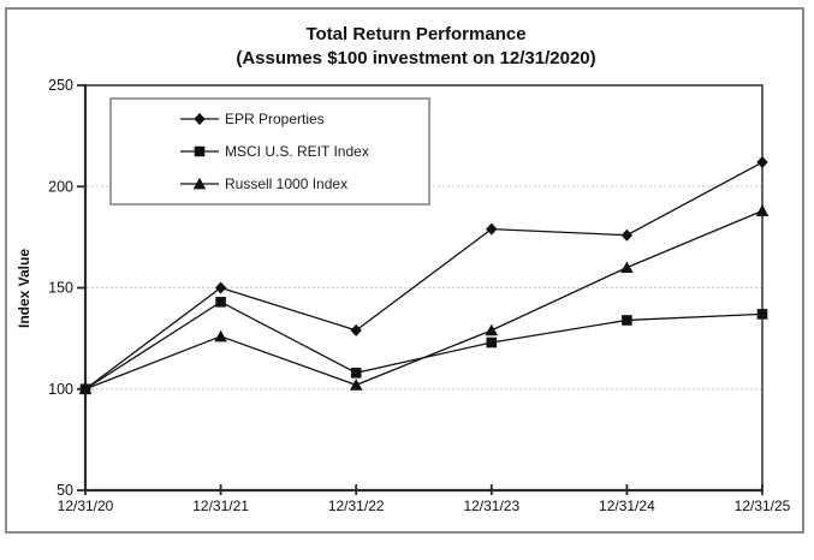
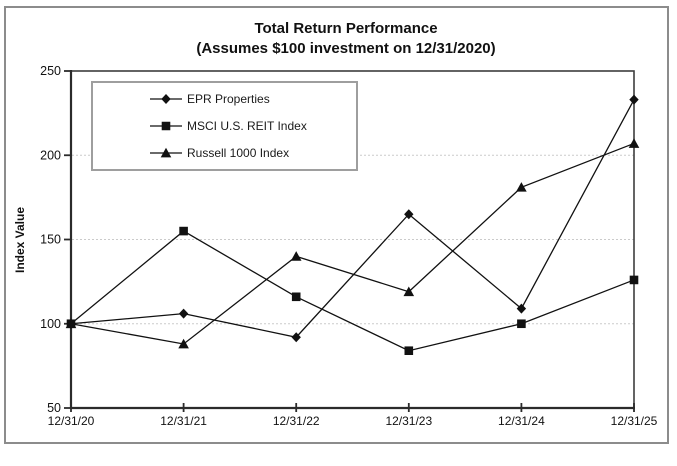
EPR Properties/12/31/21: 150 -> 106
MSCI U.S. REIT Index/12/31/21: 143 -> 155
Russell 1000 Index/12/31/21: 126 -> 88
EPR Properties/12/31/22: 129 -> 92
MSCI U.S. REIT Index/12/31/22: 108 -> 116
Russell 1000 Index/12/31/22: 102 -> 140
EPR Properties/12/31/23: 179 -> 165
MSCI U.S. REIT Index/12/31/23: 123 -> 84
Russell 1000 Index/12/31/23: 129 -> 119
EPR Properties/12/31/24: 176 -> 109
MSCI U.S. REIT Index/12/31/24: 134 -> 100
Russell 1000 Index/12/31/24: 160 -> 181
EPR Properties/12/31/25: 212 -> 233
MSCI U.S. REIT Index/12/31/25: 137 -> 126
Russell 1000 Index/12/31/25: 188 -> 207
